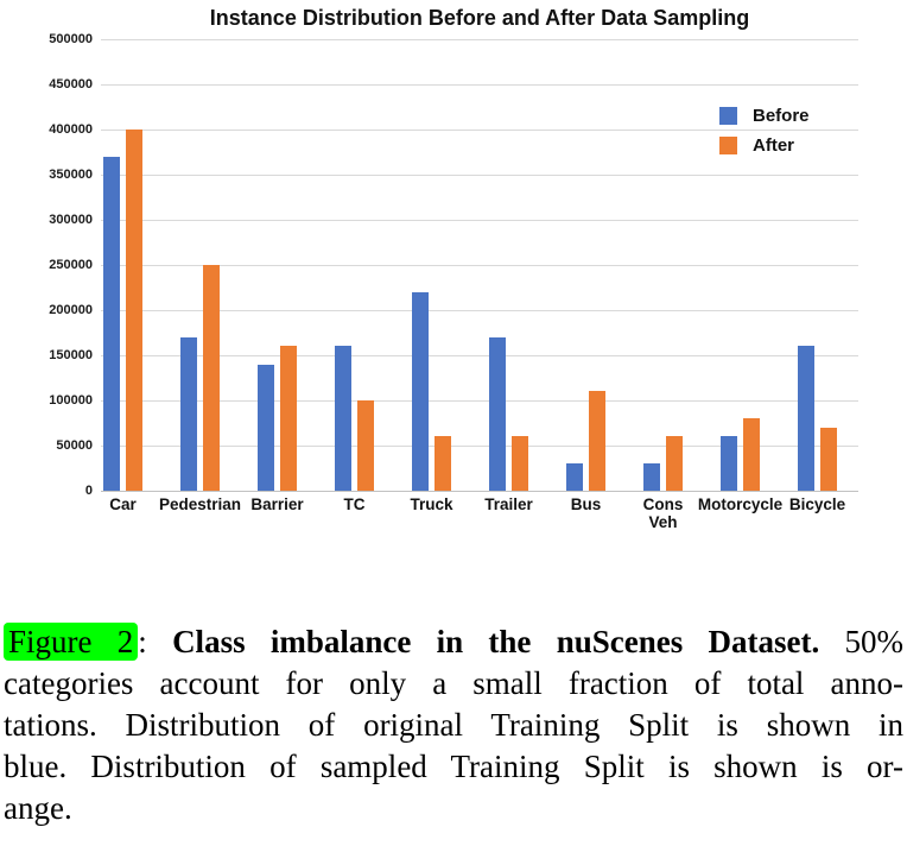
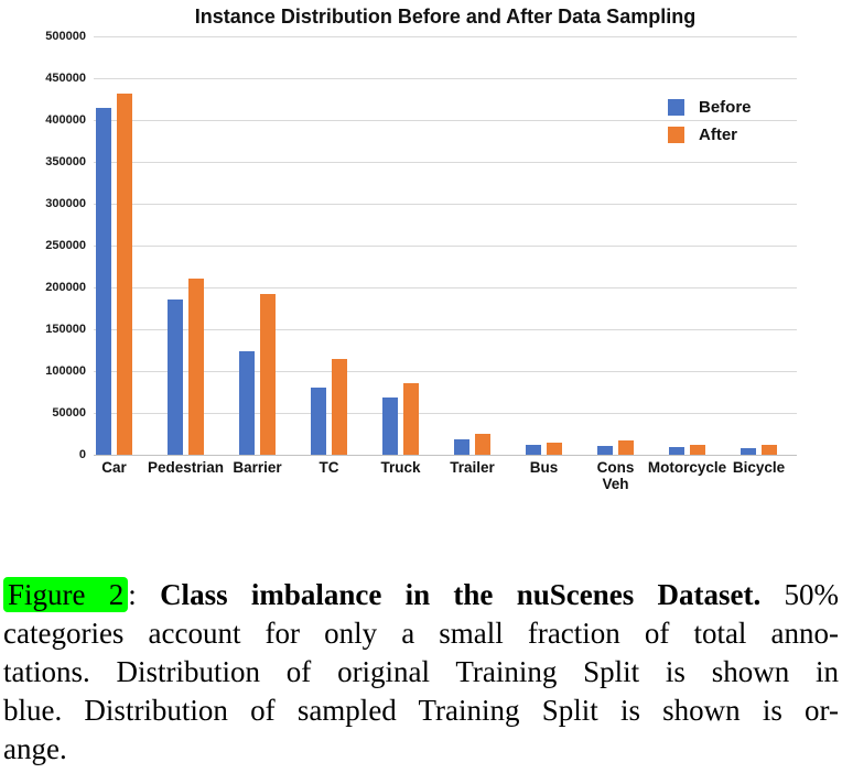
Before/Car: 370000 -> 410000
After/Car: 400000 -> 430000
Before/Pedestrian: 170000 -> 180000
After/Pedestrian: 250000 -> 210000
Before/Barrier: 140000 -> 120000
After/Barrier: 160000 -> 190000
Before/TC: 160000 -> 80000
After/TC: 100000 -> 120000
Before/Truck: 220000 -> 70000
After/Truck: 60000 -> 80000
Before/Trailer: 170000 -> 20000
After/Trailer: 60000 -> 20000
Before/Bus: 30000 -> 10000
After/Bus: 110000 -> 10000
Before/Cons Veh: 30000 -> 10000
After/Cons Veh: 60000 -> 20000
Before/Motorcycle: 60000 -> 10000
After/Motorcycle: 80000 -> 10000
Before/Bicycle: 160000 -> 10000
After/Bicycle: 70000 -> 10000
